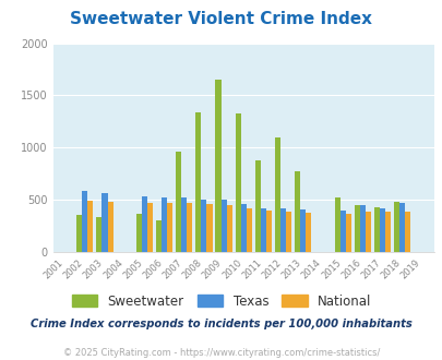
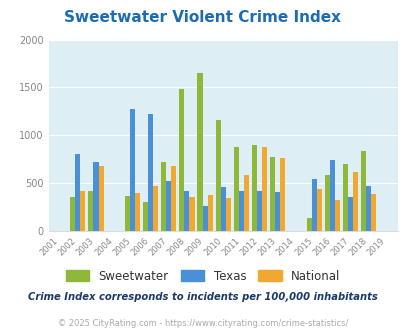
Texas/2002: 580 -> 800
National/2002: 490 -> 420
Sweetwater/2003: 330 -> 420
Texas/2003: 560 -> 720
National/2003: 480 -> 680
Texas/2005: 530 -> 1280
National/2005: 470 -> 400
Texas/2006: 520 -> 1220
Sweetwater/2007: 960 -> 720
National/2007: 470 -> 680
Sweetwater/2008: 1340 -> 1480
Texas/2008: 500 -> 420
National/2008: 460 -> 360
Texas/2009: 500 -> 260
National/2009: 450 -> 380
Sweetwater/2010: 1330 -> 1160
National/2010: 420 -> 340
National/2011: 400 -> 580
Sweetwater/2012: 1100 -> 900
National/2012: 390 -> 880
National/2013: 380 -> 760
Sweetwater/2015: 520 -> 140
Texas/2015: 400 -> 540
National/2015: 370 -> 440
Sweetwater/2016: 450 -> 580
Texas/2016: 450 -> 740
National/2016: 390 -> 320
Sweetwater/2017: 430 -> 700
Texas/2017: 420 -> 360
National/2017: 390 -> 620
Sweetwater/2018: 480 -> 840
